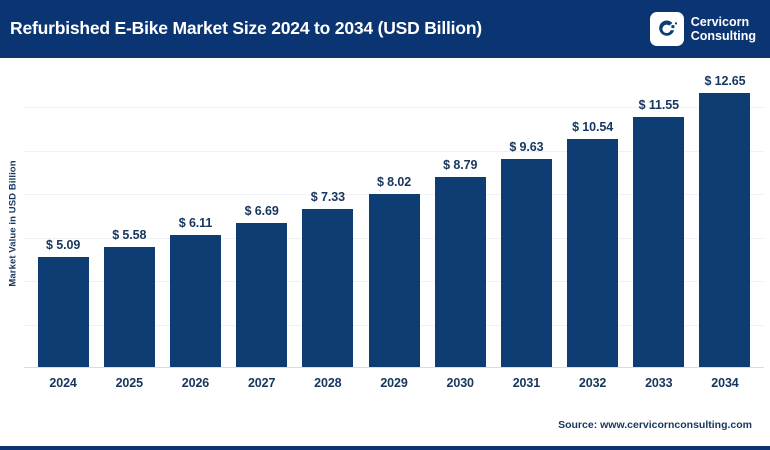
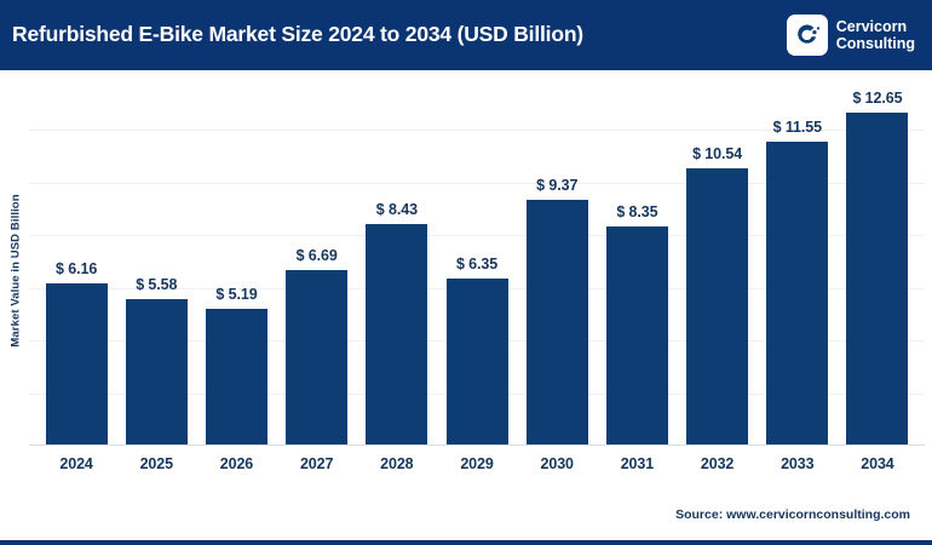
2024: 5.09 -> 6.16
2026: 6.11 -> 5.19
2028: 7.33 -> 8.43
2029: 8.02 -> 6.35
2030: 8.79 -> 9.37
2031: 9.63 -> 8.35
